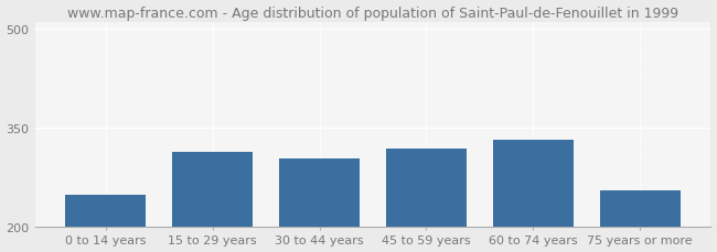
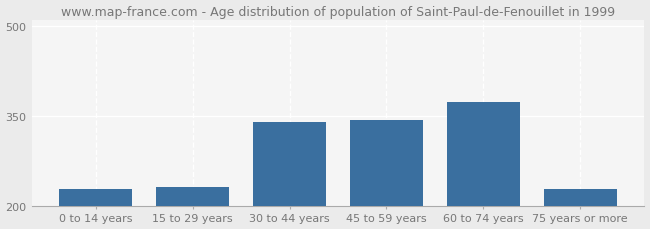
0 to 14 years: 248 -> 228
15 to 29 years: 314 -> 232
30 to 44 years: 304 -> 340
45 to 59 years: 318 -> 344
60 to 74 years: 332 -> 374
75 years or more: 254 -> 228
